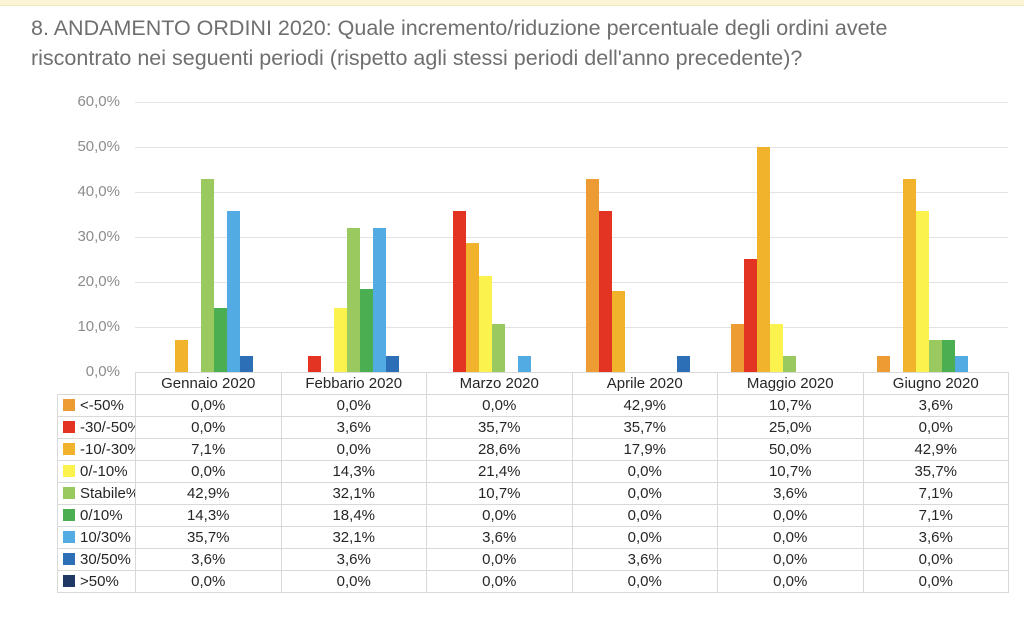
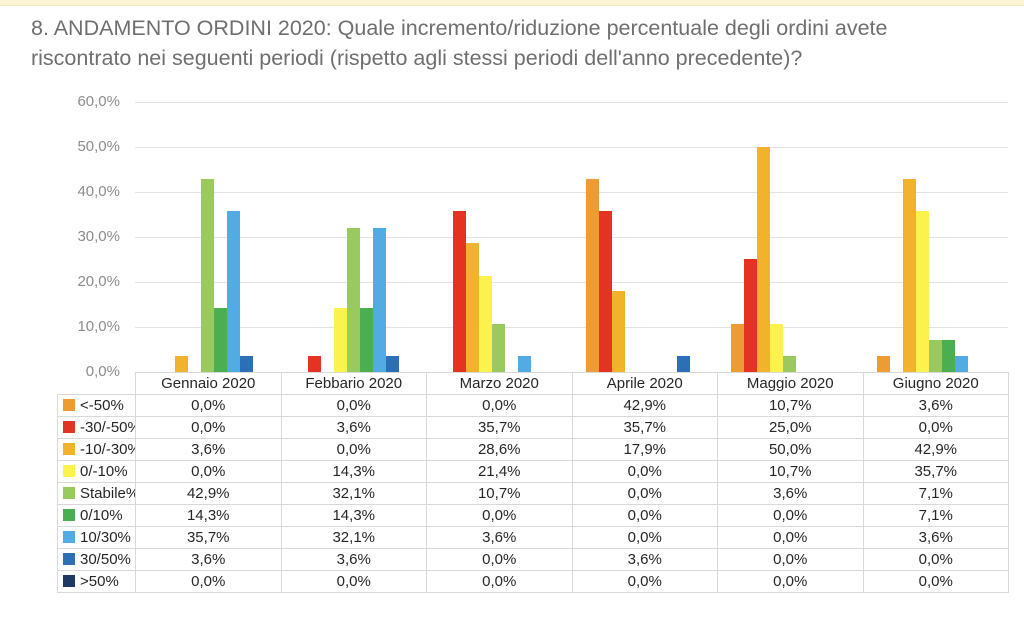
-10/-30%/Gennaio 2020: 7,1% -> 3,6%
0/10%/Febbario 2020: 18,4% -> 14,3%
